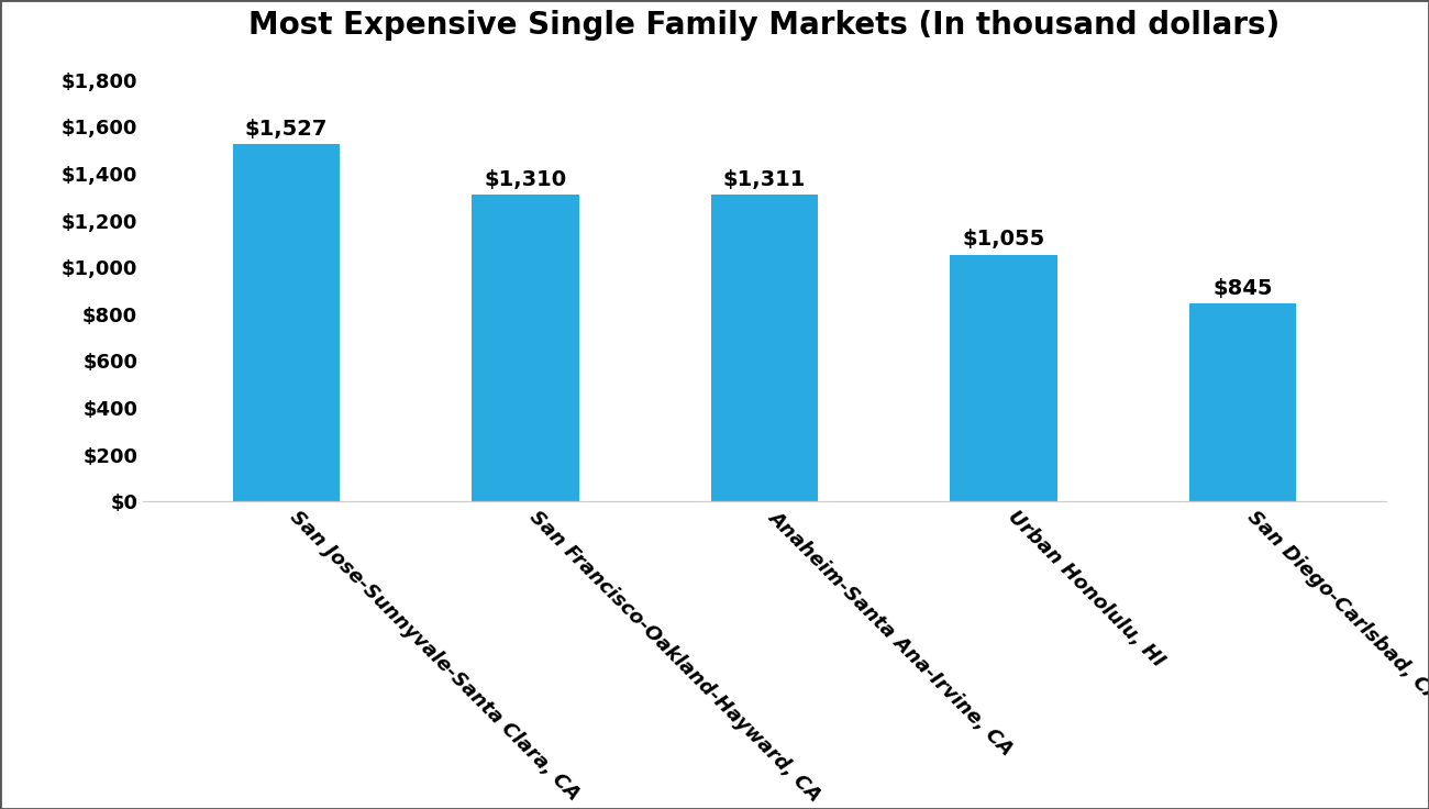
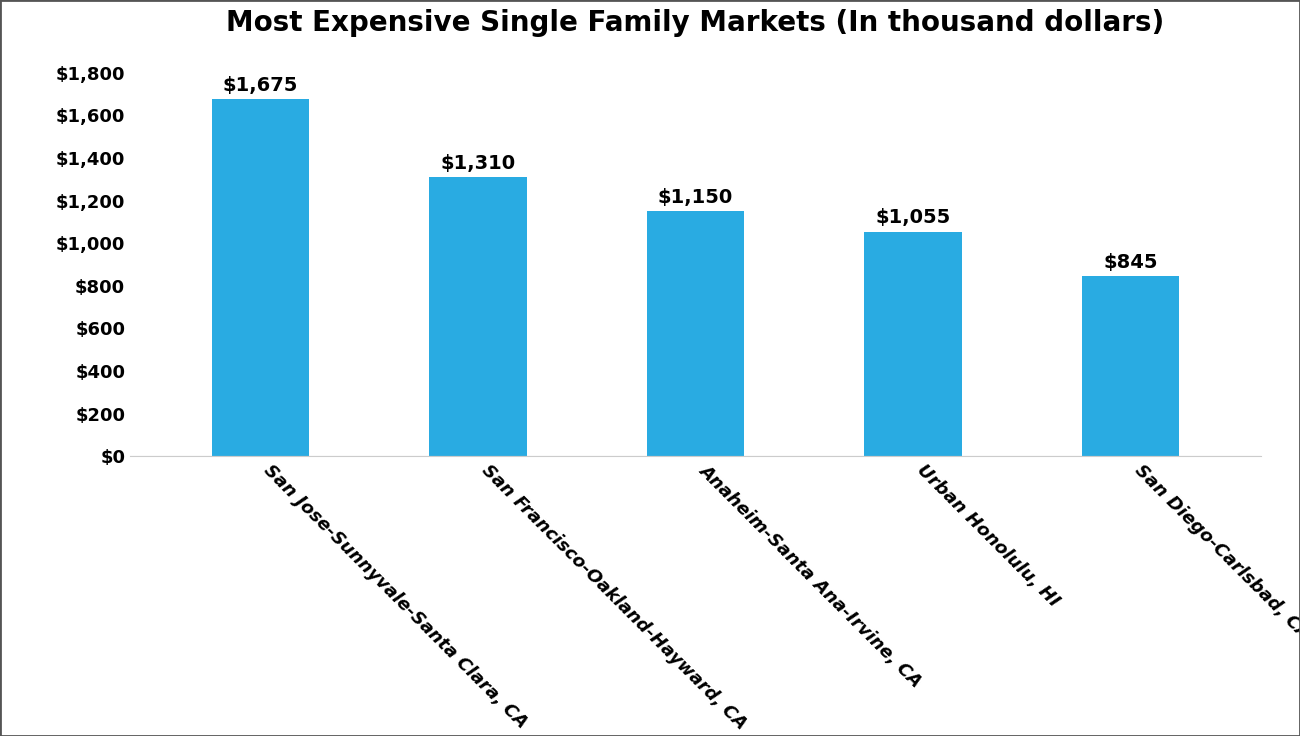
San Jose-Sunnyvale-Santa Clara, CA: $1,527 -> $1,675
Anaheim-Santa Ana-Irvine, CA: $1,311 -> $1,150
